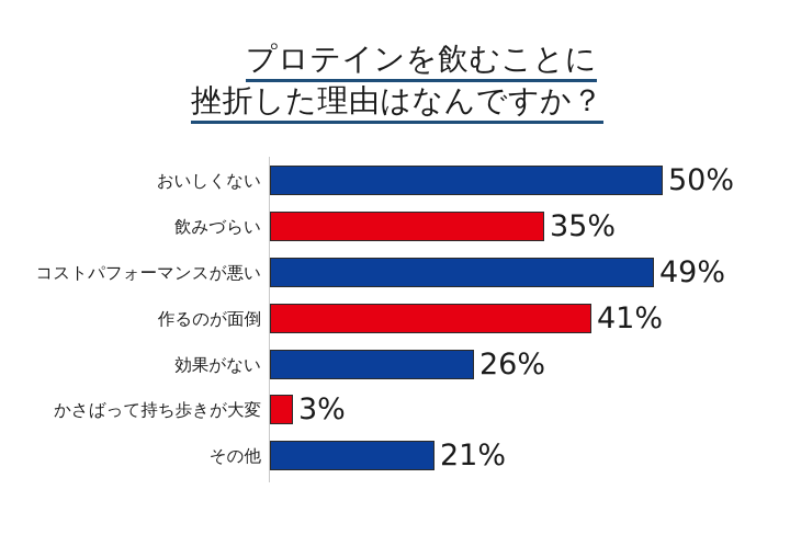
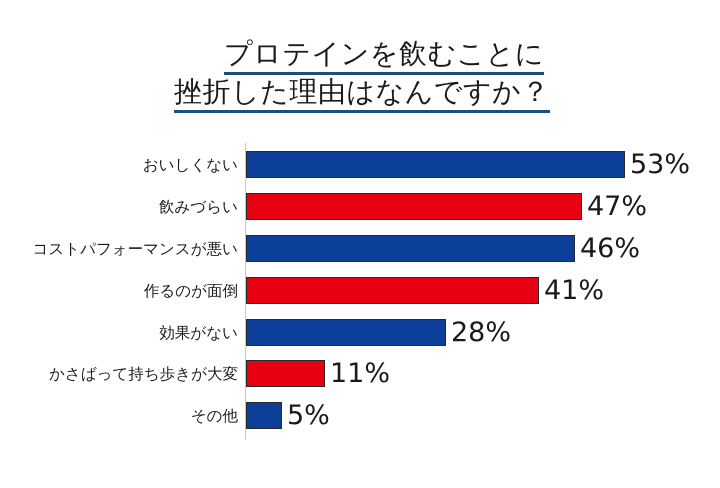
おいしくない: 50% -> 53%
飲みづらい: 35% -> 47%
コストパフォーマンスが悪い: 49% -> 46%
効果がない: 26% -> 28%
かさばって持ち歩きが大変: 3% -> 11%
その他: 21% -> 5%
